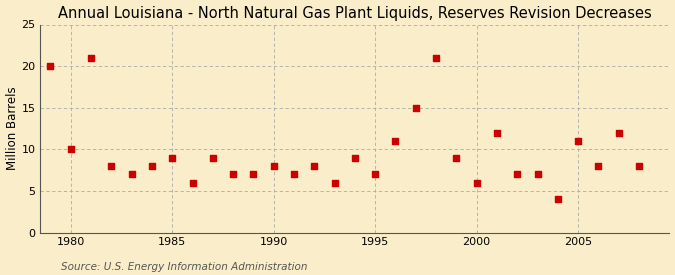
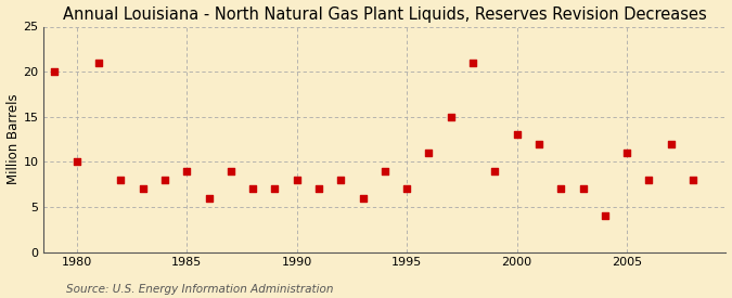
2000: 6 -> 13
